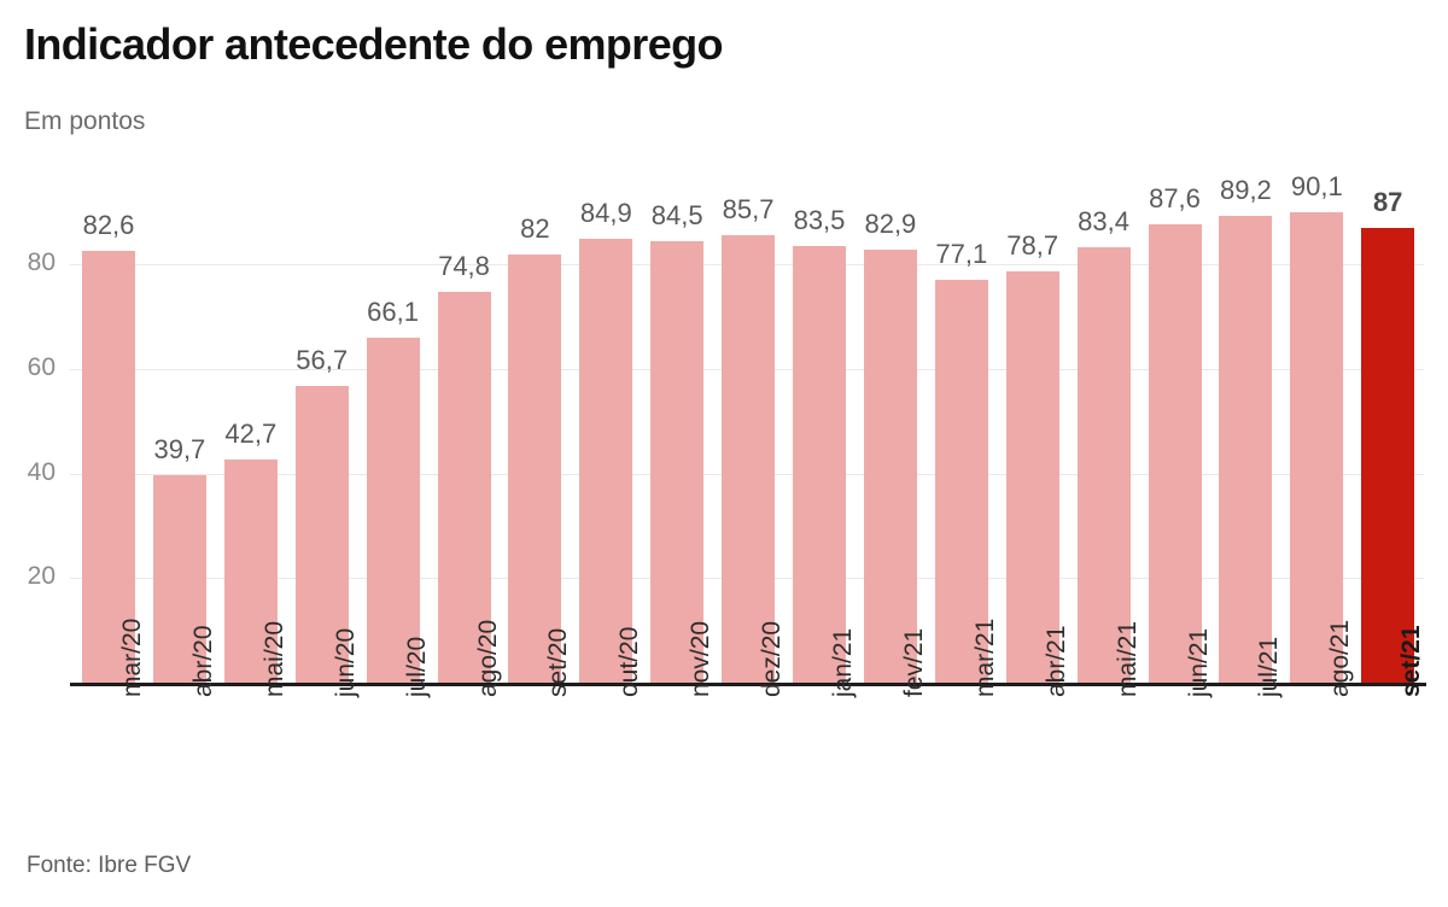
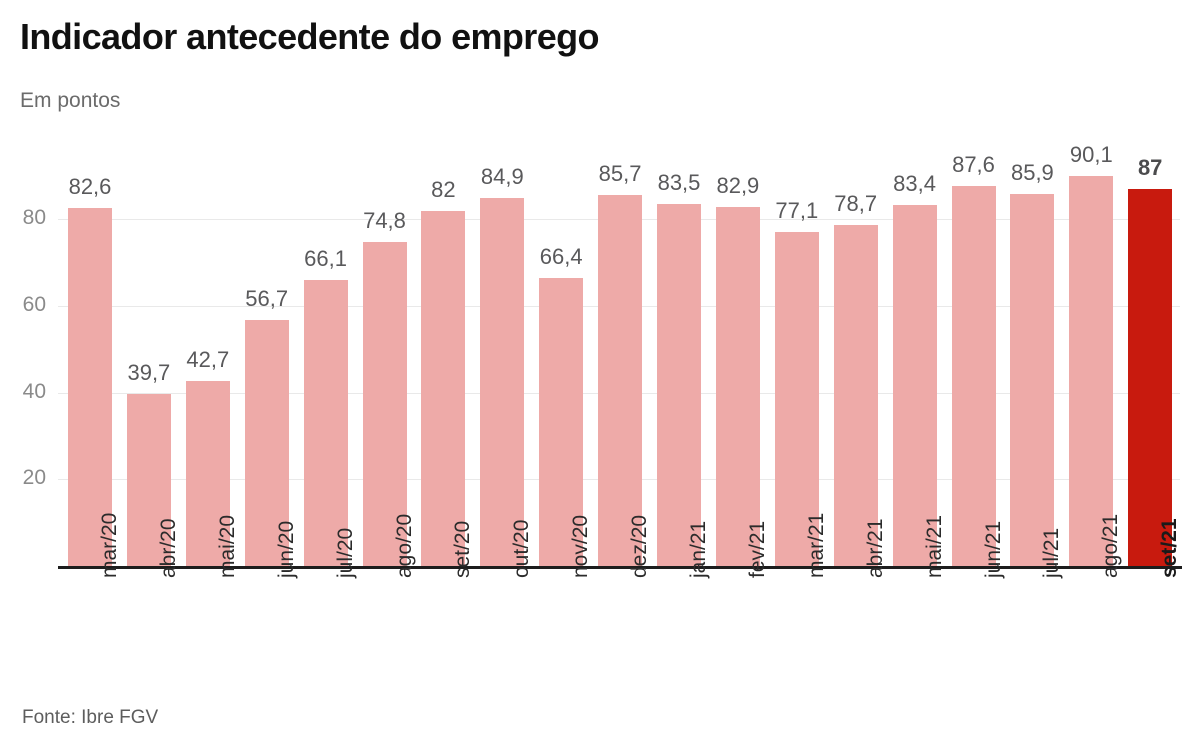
nov/20: 84,5 -> 66,4
jul/21: 89,2 -> 85,9
